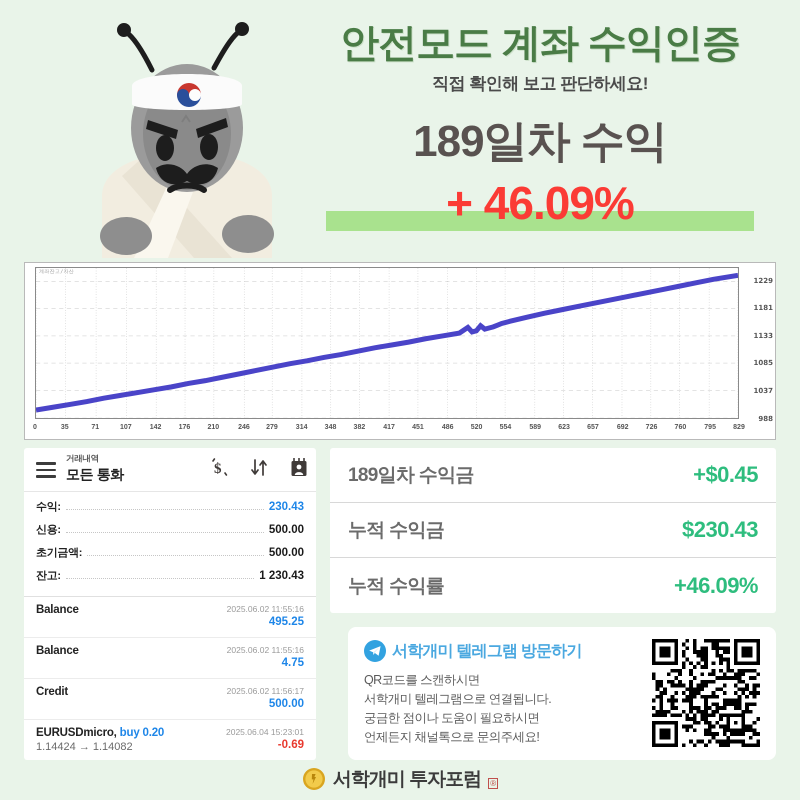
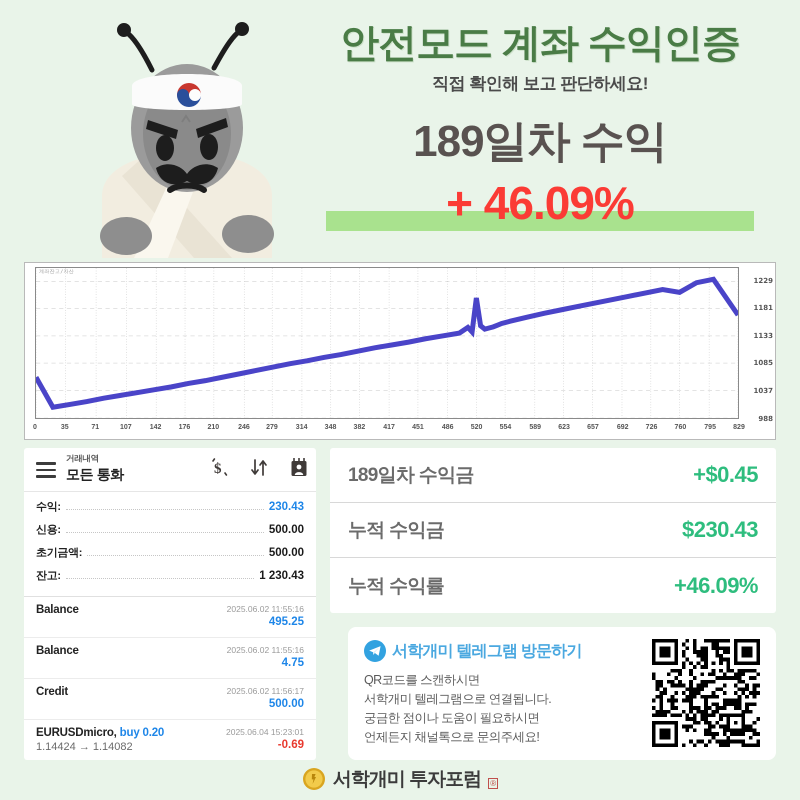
0: 1000 -> 1060
520: 1140 -> 1200
760: 1220 -> 1210
829: 1240 -> 1170
